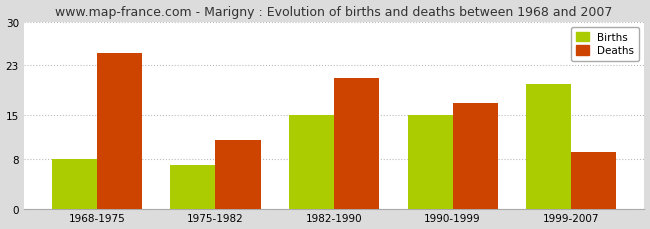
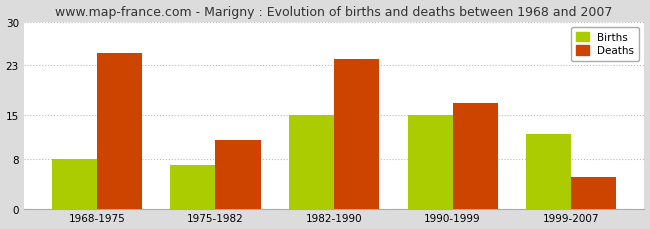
Deaths/1982-1990: 21 -> 24
Births/1999-2007: 20 -> 12
Deaths/1999-2007: 9 -> 5
